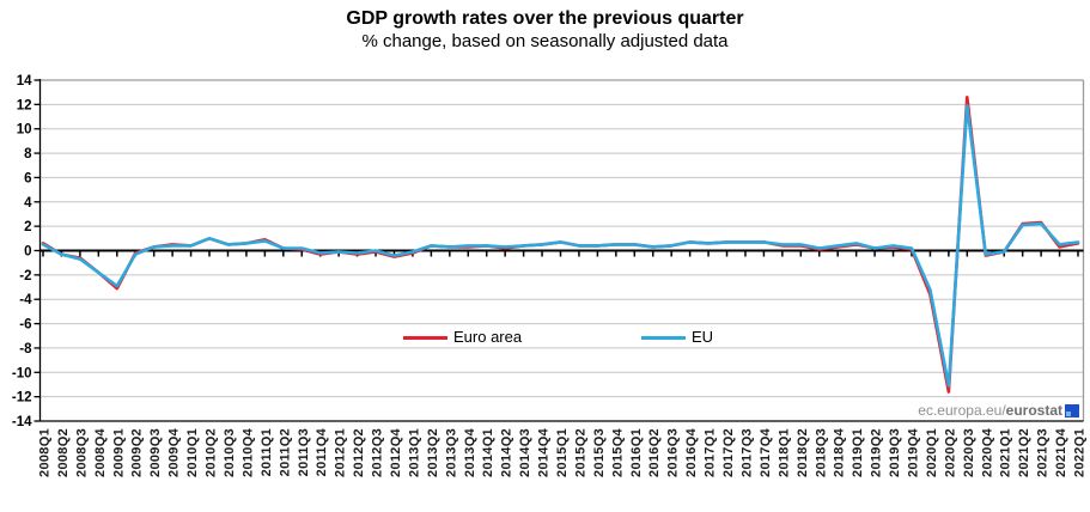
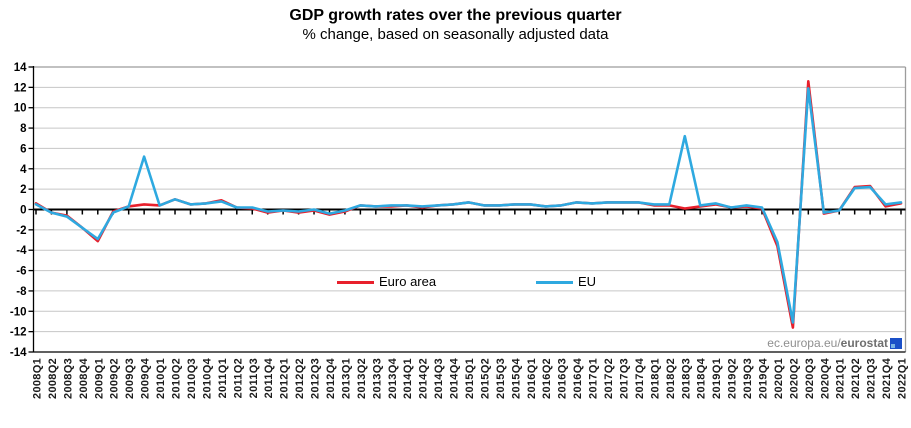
EU/2009Q4: 0.4 -> 5.2
EU/2018Q3: 0.2 -> 7.2
